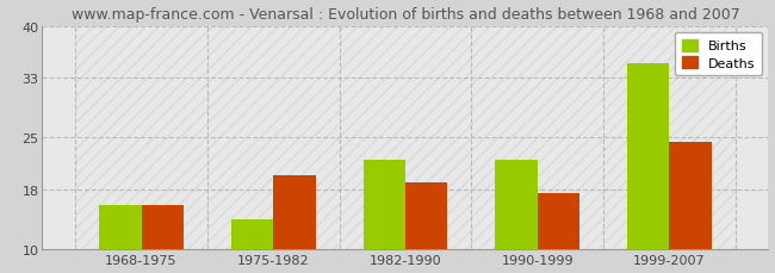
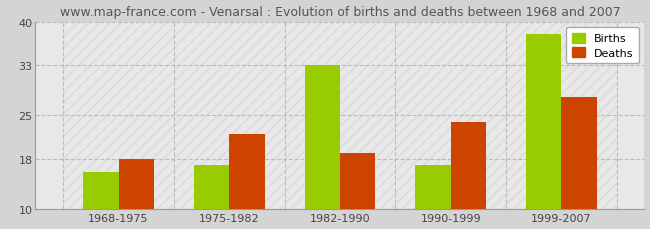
Deaths/1968-1975: 16.0 -> 18.0
Births/1975-1982: 14 -> 17
Deaths/1975-1982: 20.0 -> 22.0
Births/1982-1990: 22 -> 33
Births/1990-1999: 22 -> 17
Deaths/1990-1999: 17.5 -> 24.0
Births/1999-2007: 35 -> 38
Deaths/1999-2007: 24.5 -> 28.0
